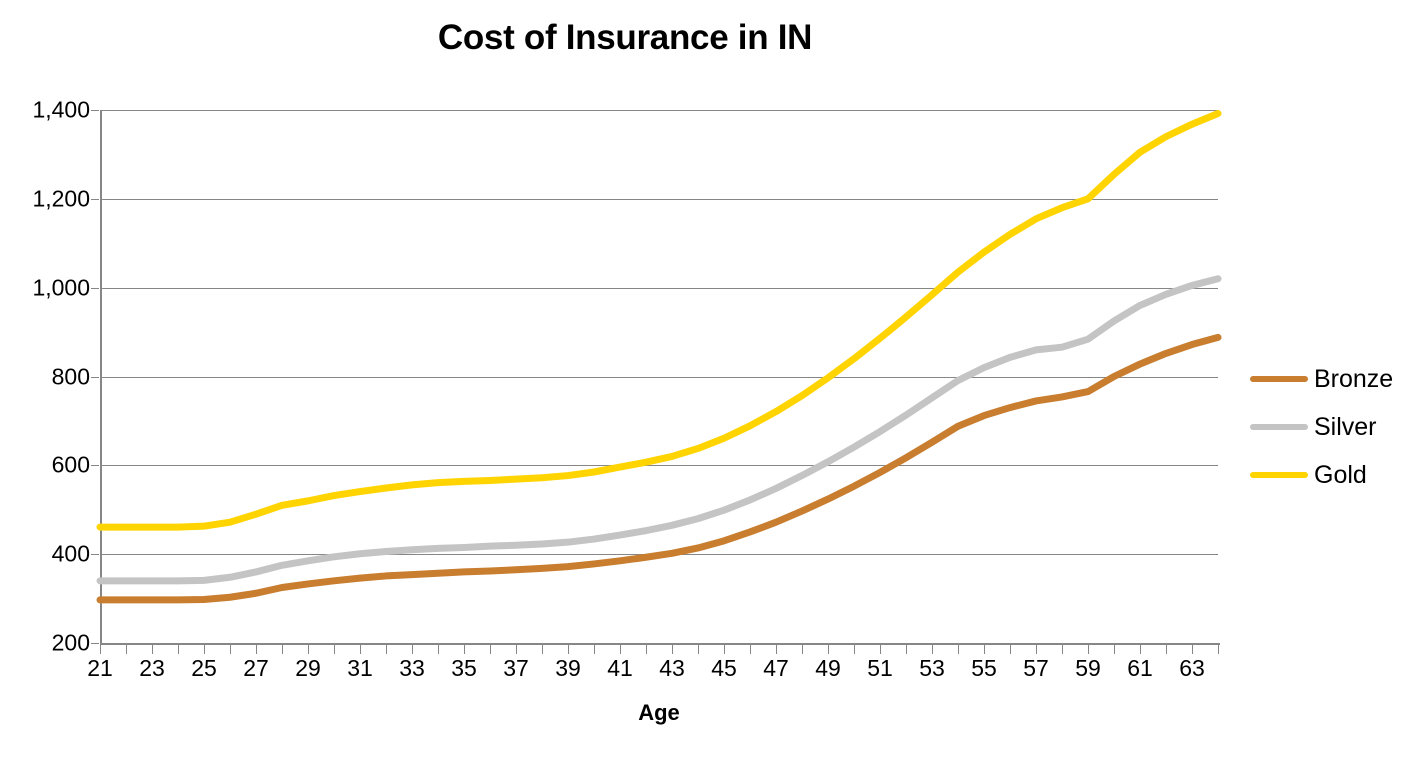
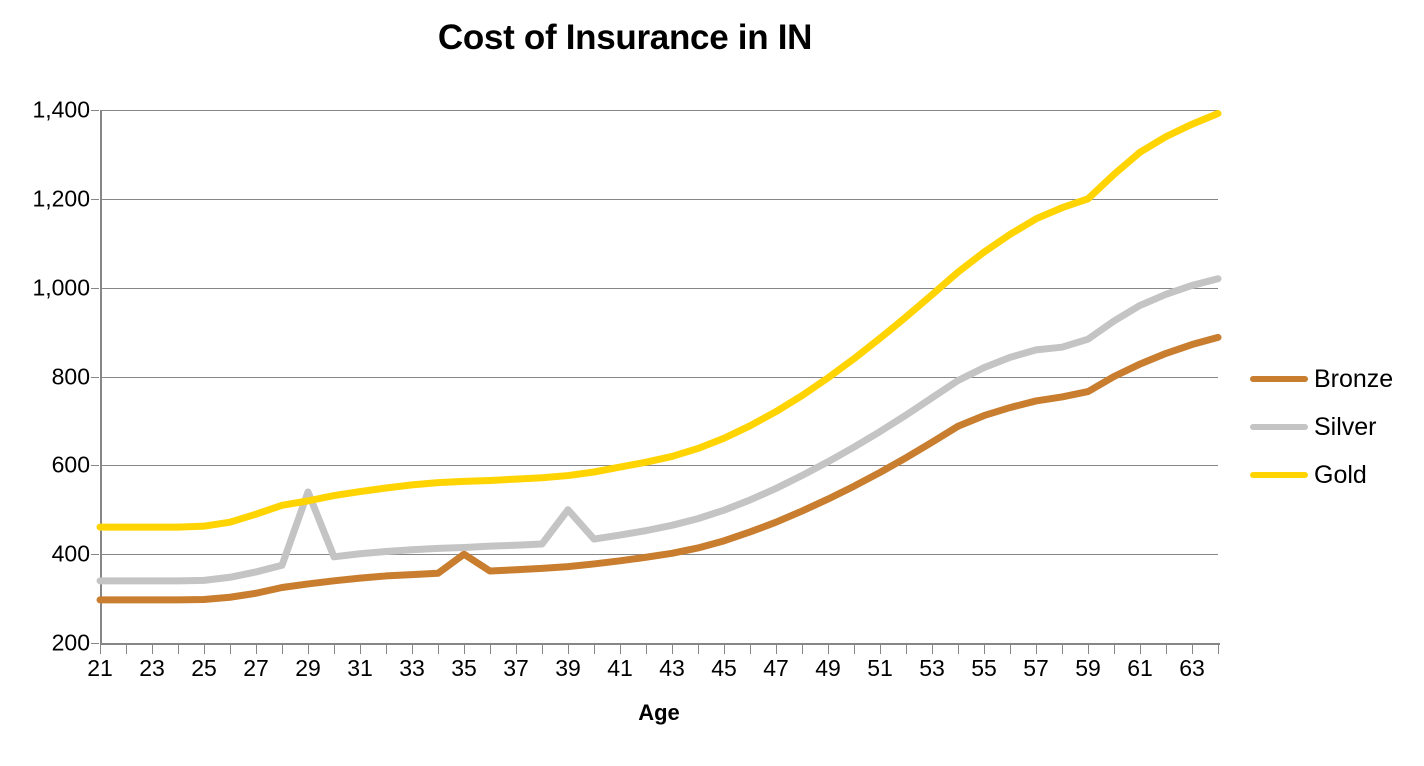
Silver/29: 380 -> 540
Bronze/35: 360 -> 400
Silver/39: 430 -> 500
